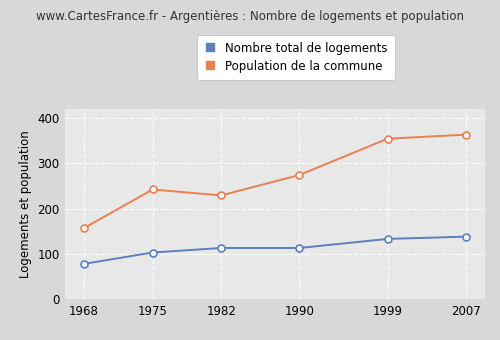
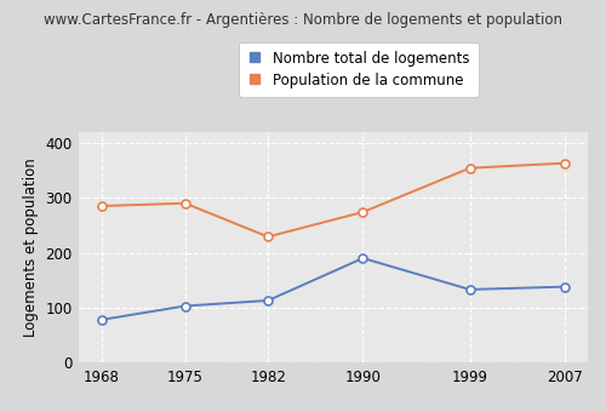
Population de la commune/1968: 157 -> 285
Population de la commune/1975: 242 -> 290
Nombre total de logements/1990: 113 -> 190
